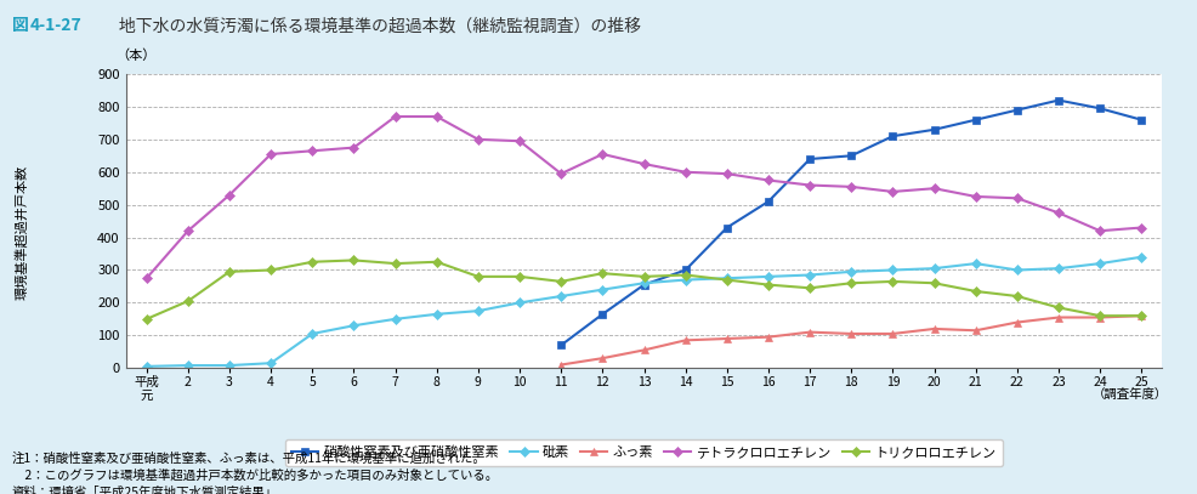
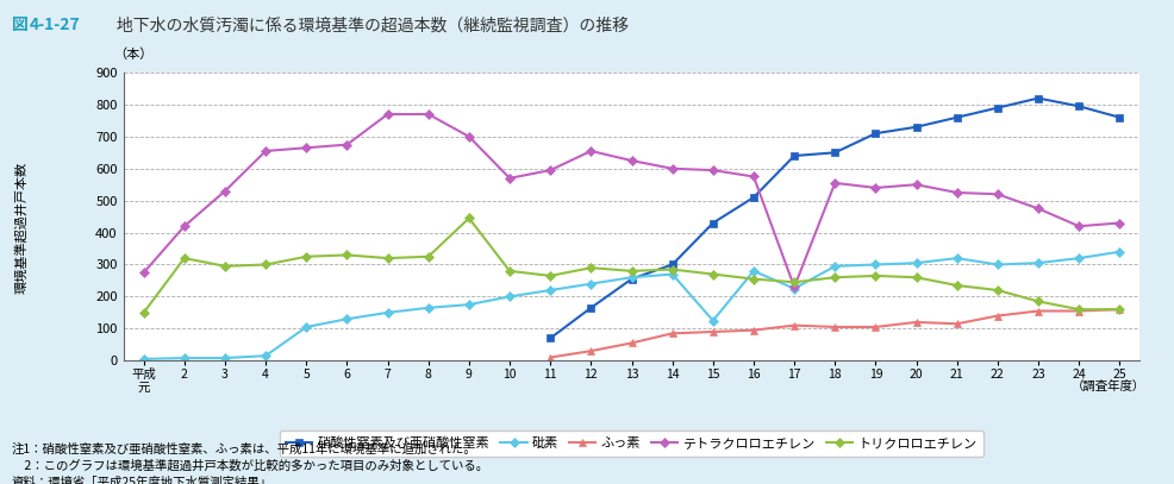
トリクロロエチレン/2: 205 -> 320
トリクロロエチレン/9: 280 -> 445
テトラクロロエチレン/10: 695 -> 570
砒素/15: 275 -> 125
砒素/17: 285 -> 225
テトラクロロエチレン/17: 560 -> 230
